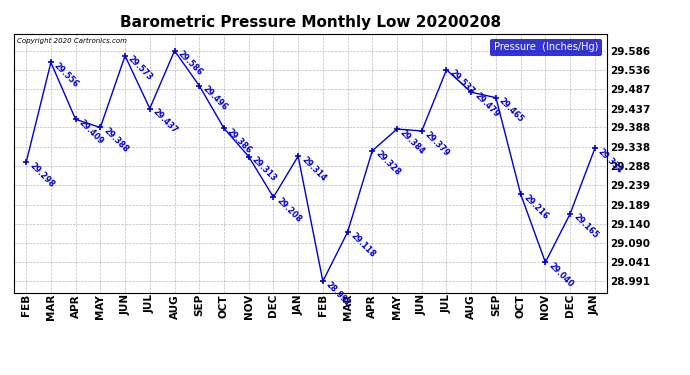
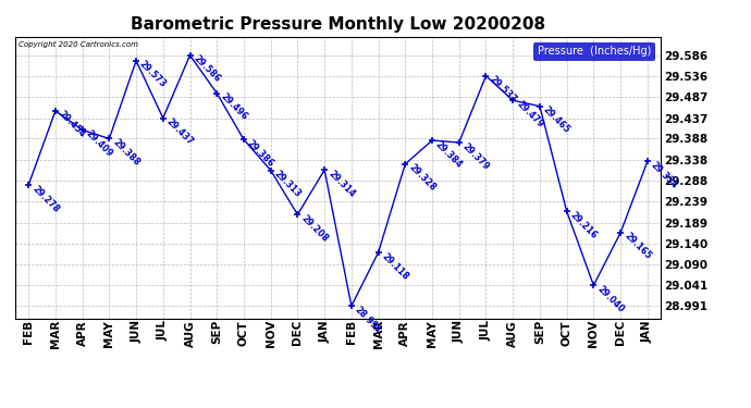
FEB: 29.298 -> 29.278
MAR: 29.556 -> 29.454
